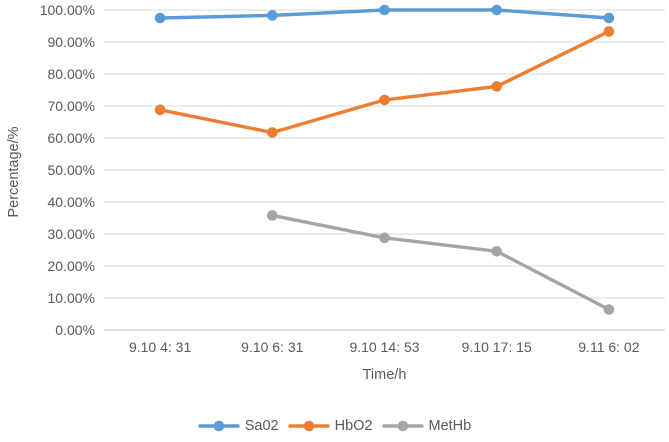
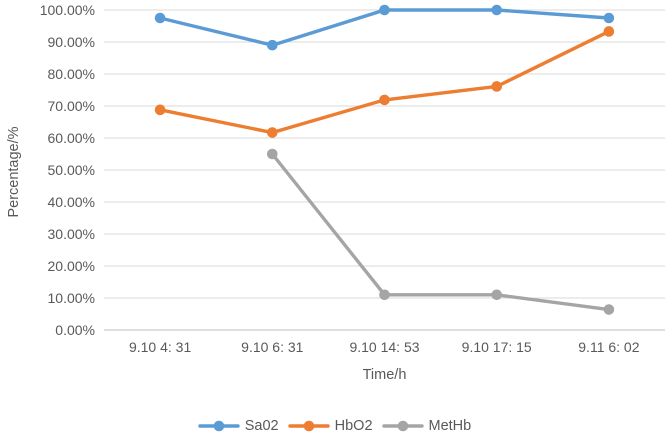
Sa02/9.10 6: 31: 98% -> 89%
MetHb/9.10 6: 31: 36% -> 55%
MetHb/9.10 14: 53: 29% -> 11%
MetHb/9.10 17: 15: 25% -> 11%
